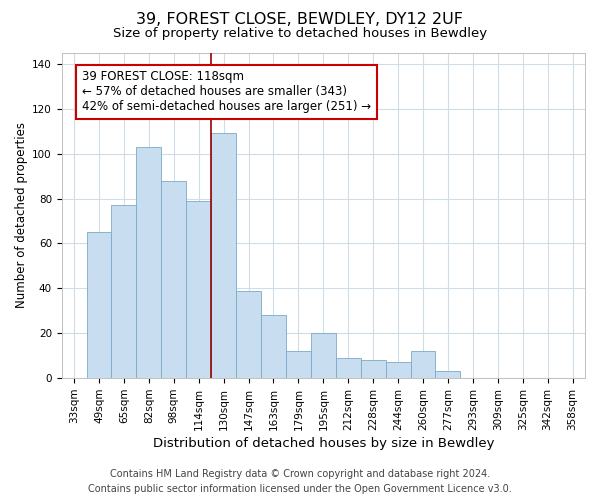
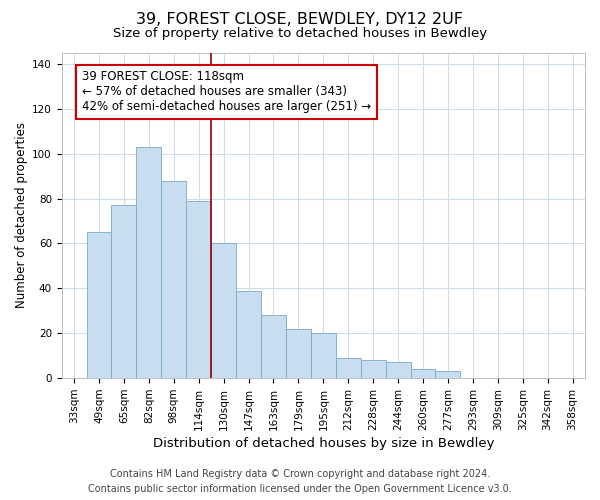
130sqm: 109 -> 60
179sqm: 12 -> 22
260sqm: 12 -> 4
